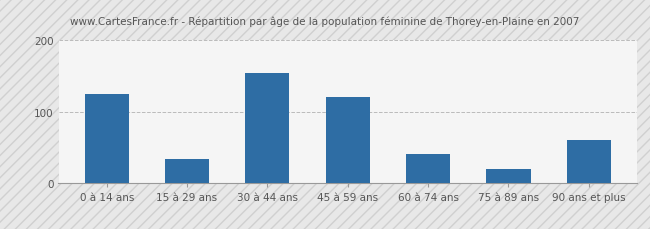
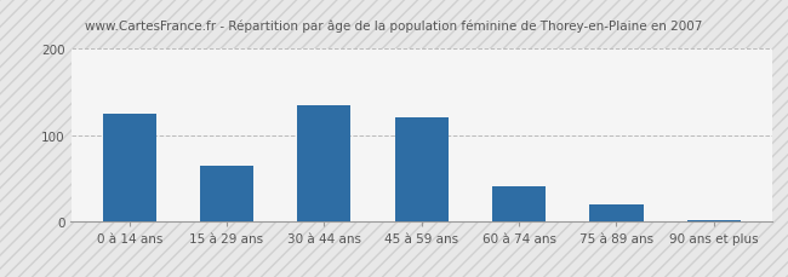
15 à 29 ans: 34 -> 65
30 à 44 ans: 154 -> 135
90 ans et plus: 60 -> 2
